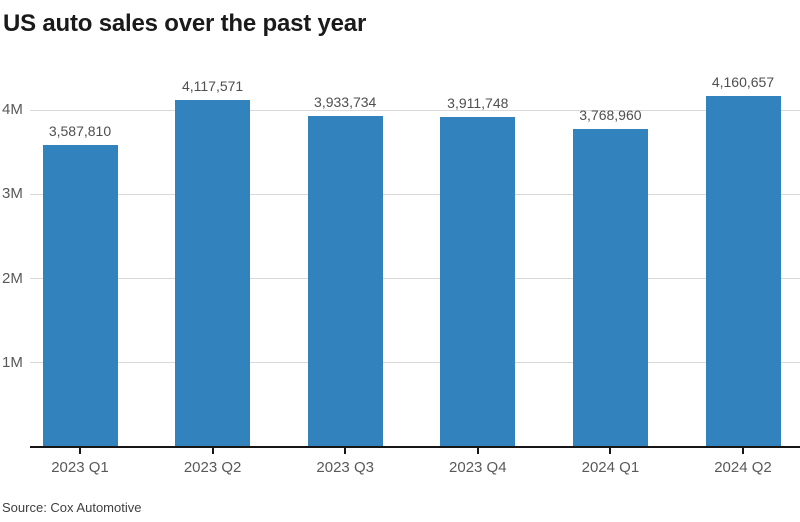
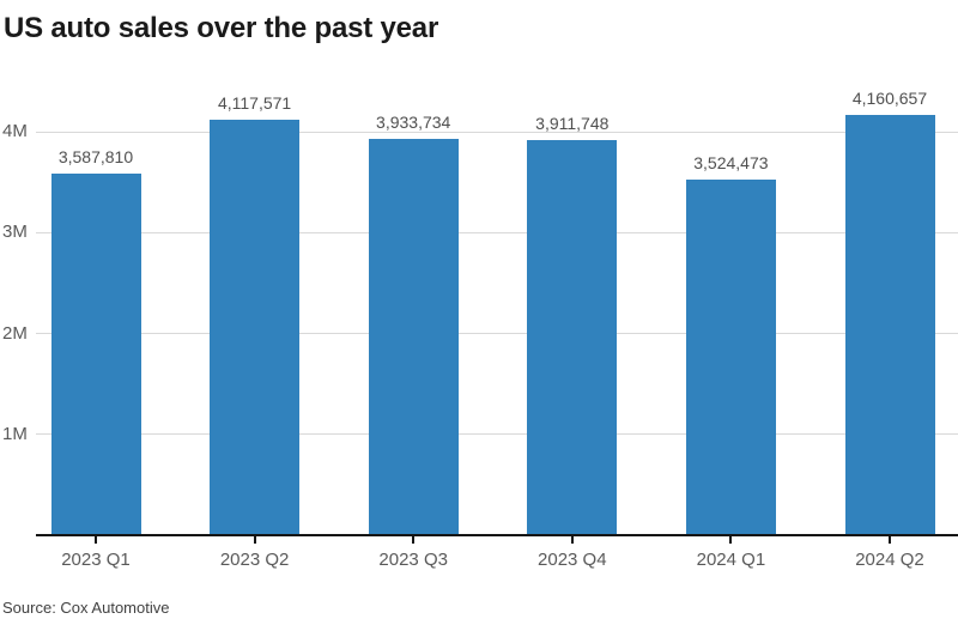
2024 Q1: 3,768,960 -> 3,524,473
